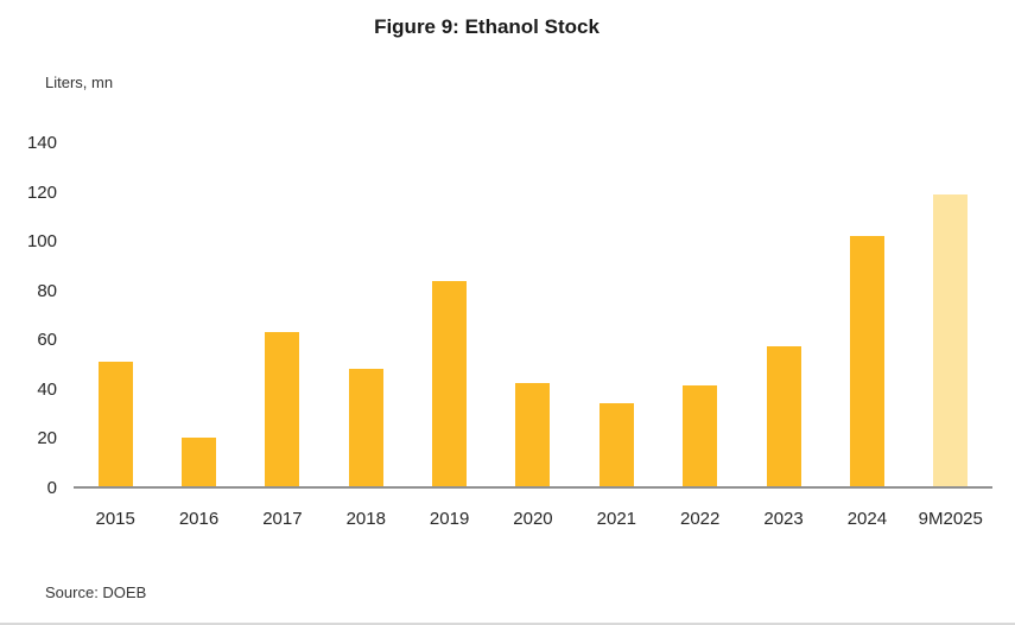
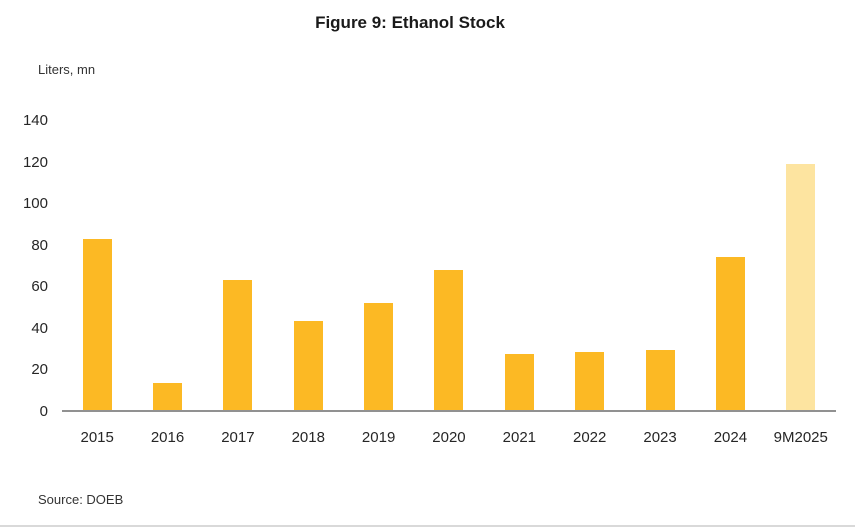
2015: 51 -> 83
2016: 20 -> 13
2018: 48 -> 43
2019: 84 -> 52
2020: 42 -> 68
2021: 34 -> 27
2022: 41 -> 28
2023: 57 -> 29
2024: 102 -> 74
